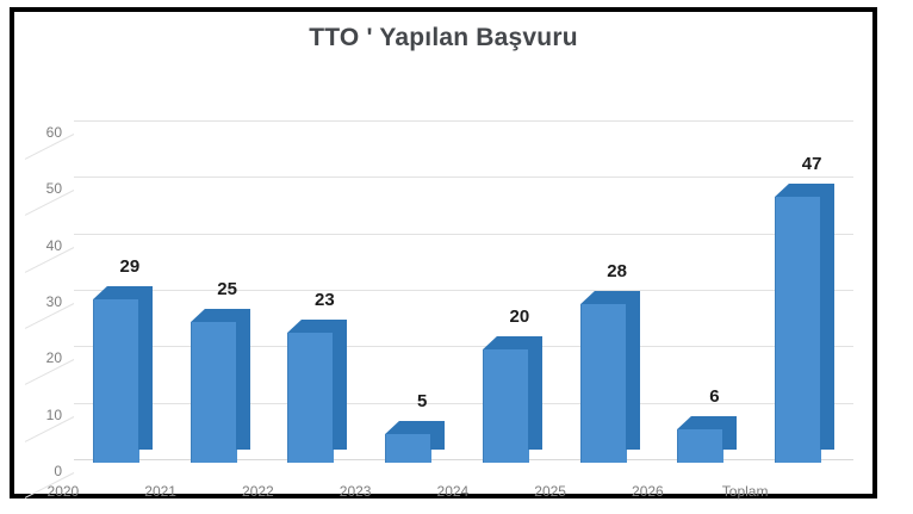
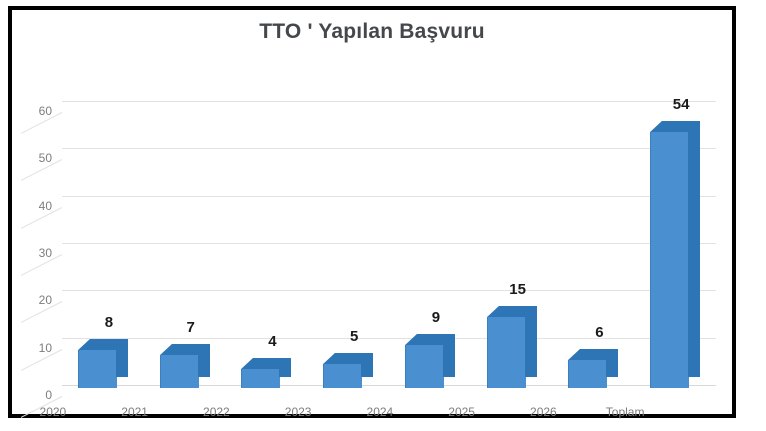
2020: 29 -> 8
2021: 25 -> 7
2022: 23 -> 4
2024: 20 -> 9
2025: 28 -> 15
Toplam: 47 -> 54
